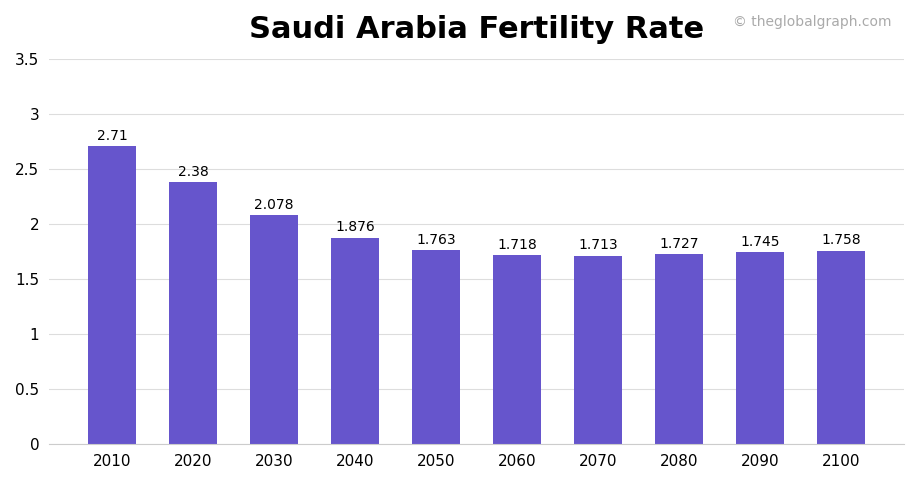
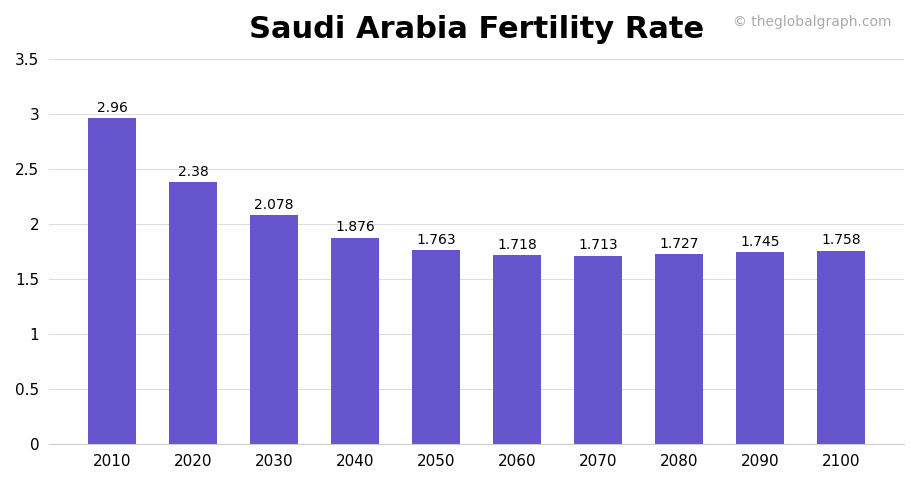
2010: 2.71 -> 2.96
